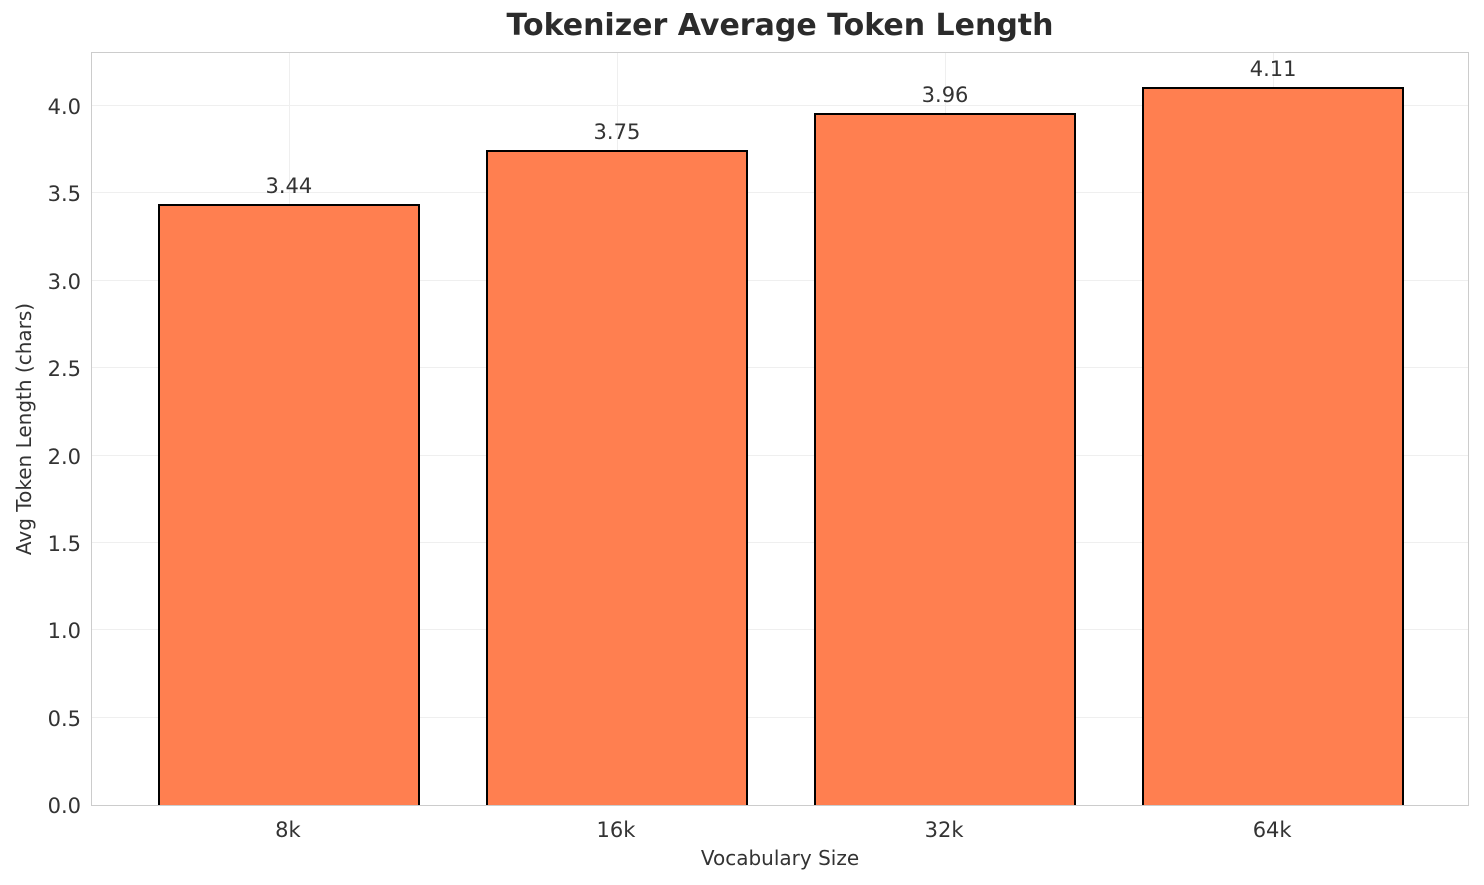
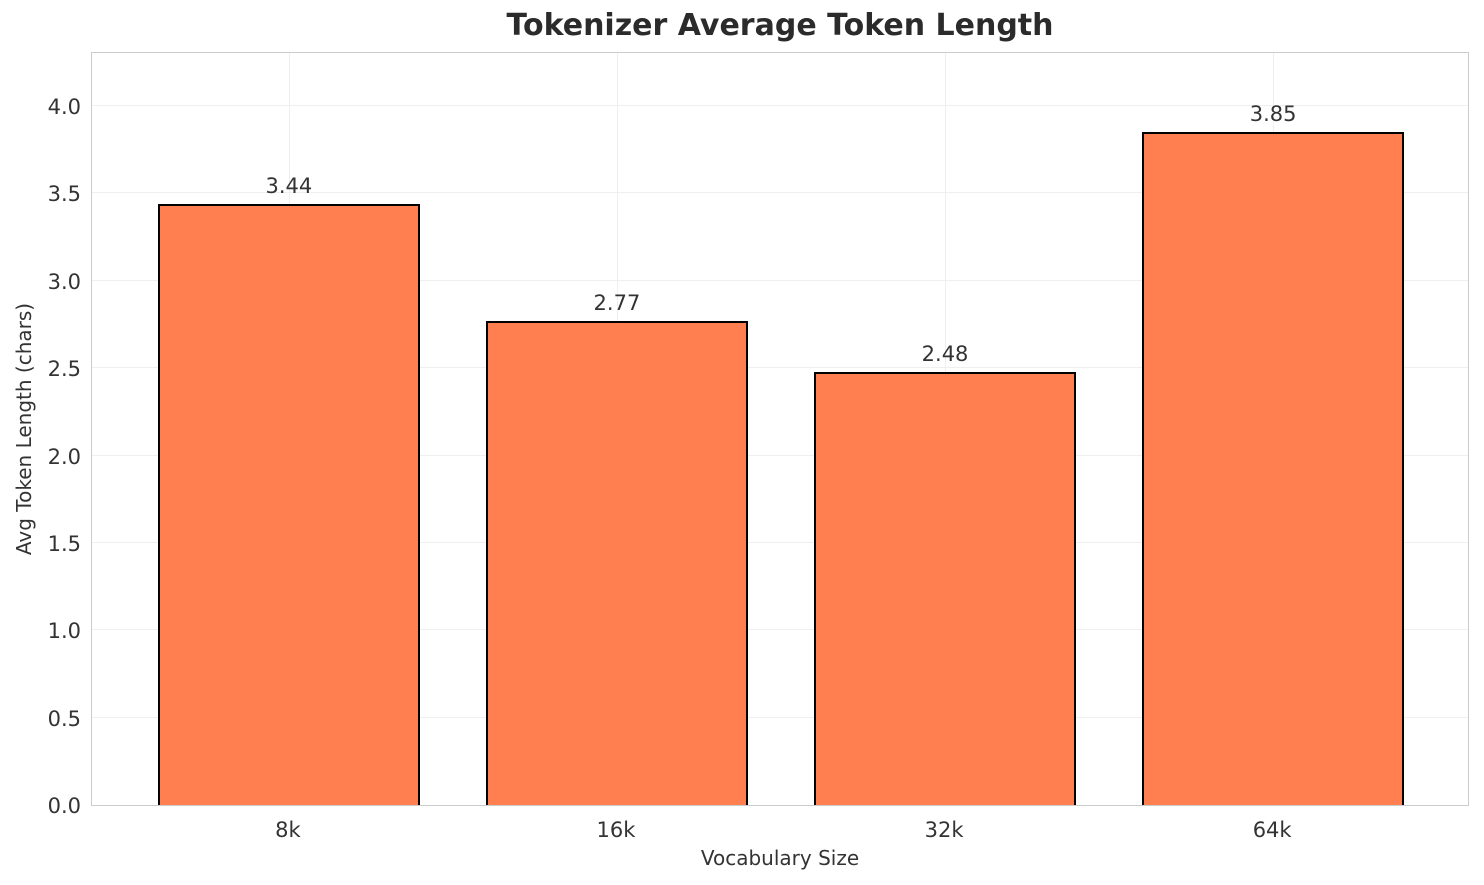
16k: 3.75 -> 2.77
32k: 3.96 -> 2.48
64k: 4.11 -> 3.85
